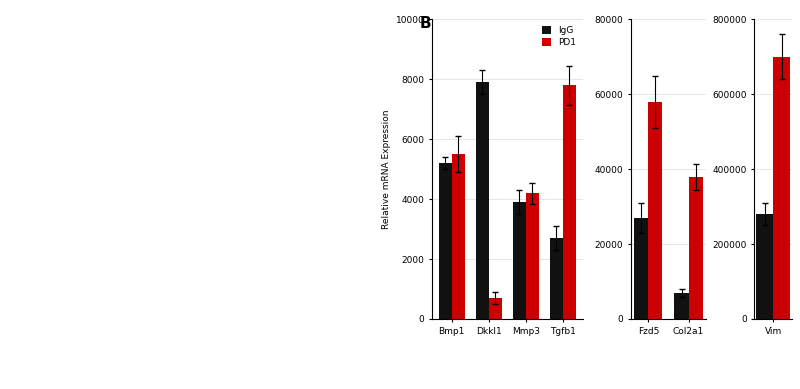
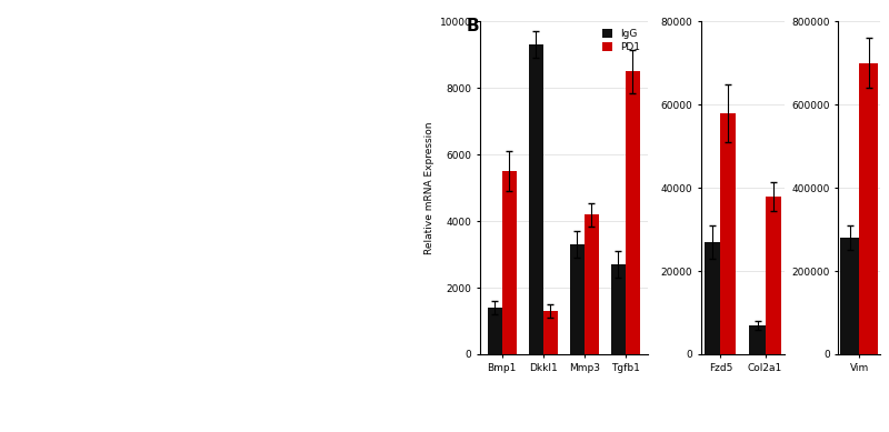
IgG/Bmp1: 5200 -> 1400
IgG/Dkkl1: 7900 -> 9300
PD1/Dkkl1: 700 -> 1300
IgG/Mmp3: 3900 -> 3300
PD1/Tgfb1: 7800 -> 8500
